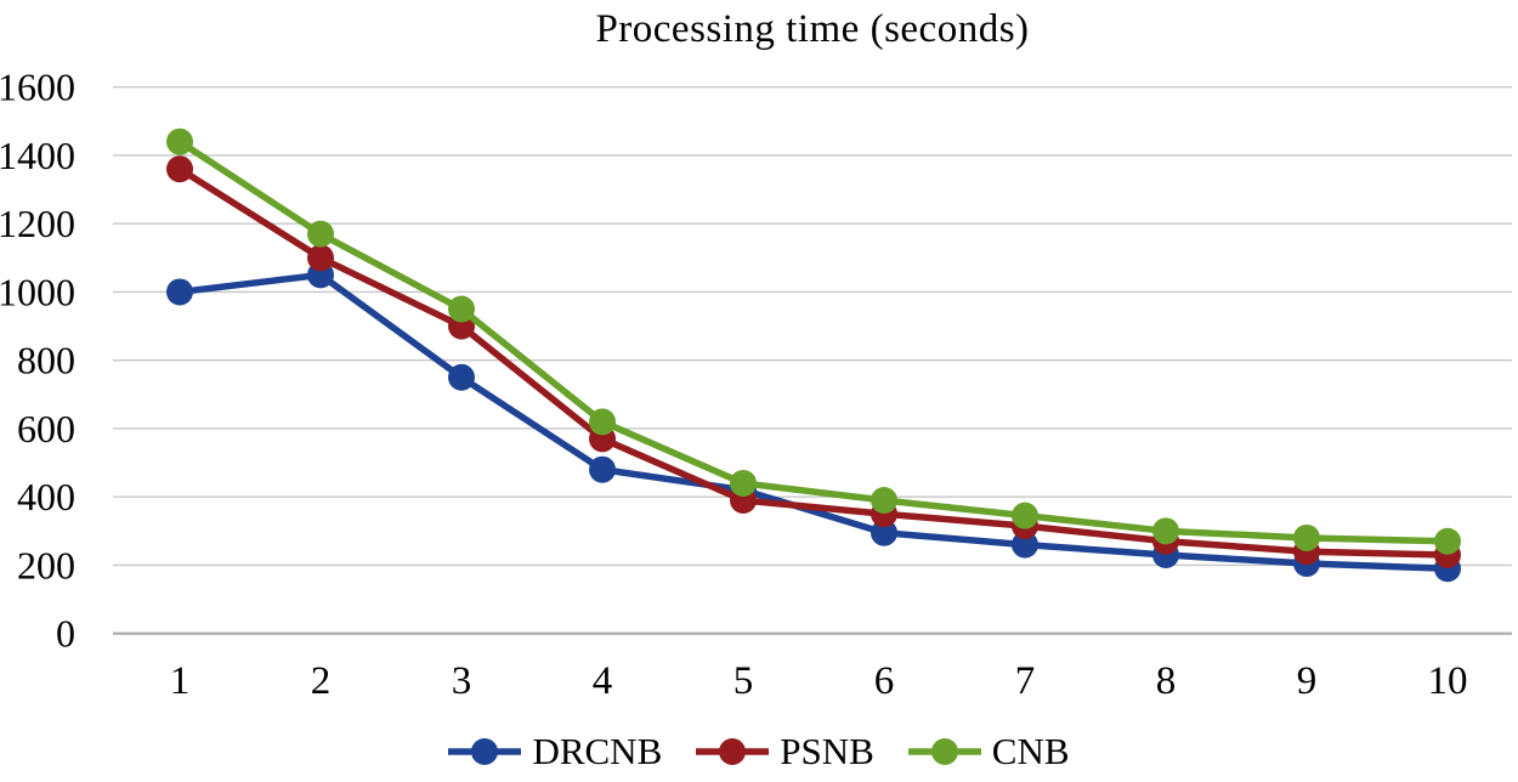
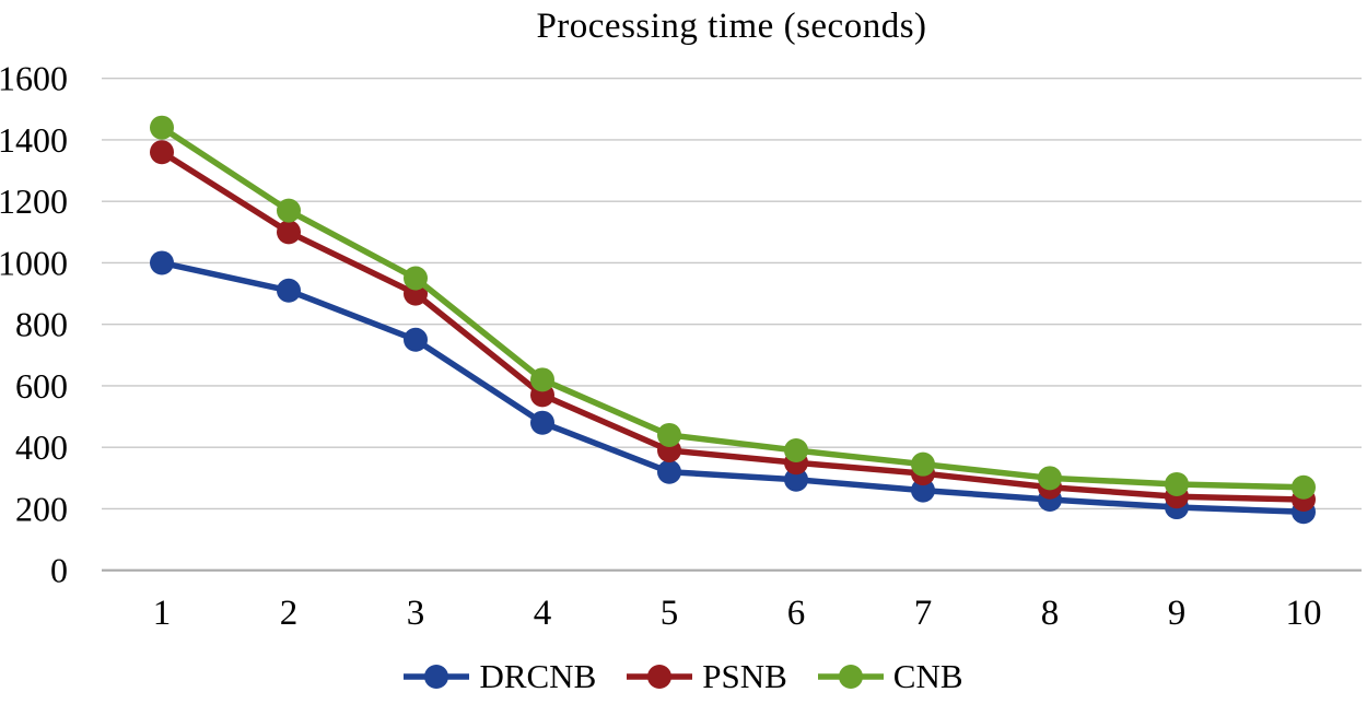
DRCNB/2: 1050 -> 910
DRCNB/5: 420 -> 320
